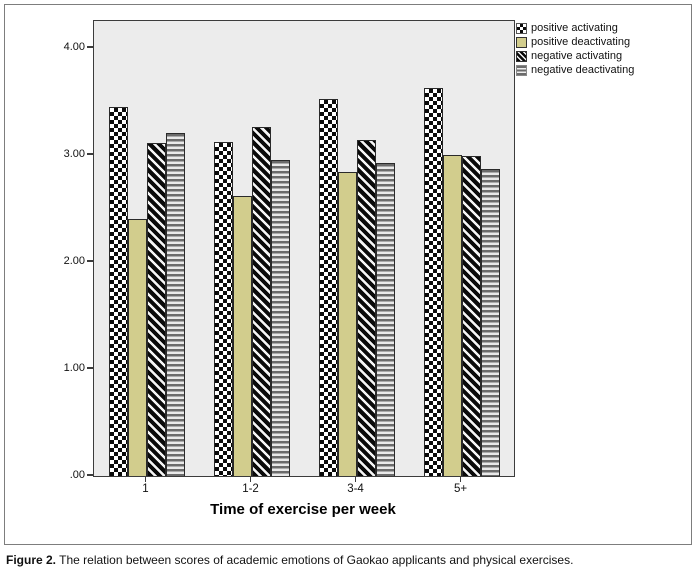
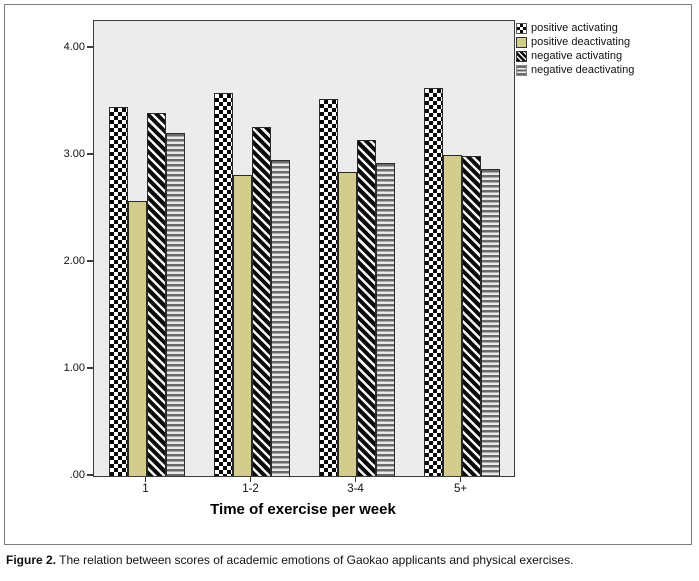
positive deactivating/1: 2.40 -> 2.57
negative activating/1: 3.11 -> 3.39
positive activating/1-2: 3.12 -> 3.58
positive deactivating/1-2: 2.62 -> 2.81
